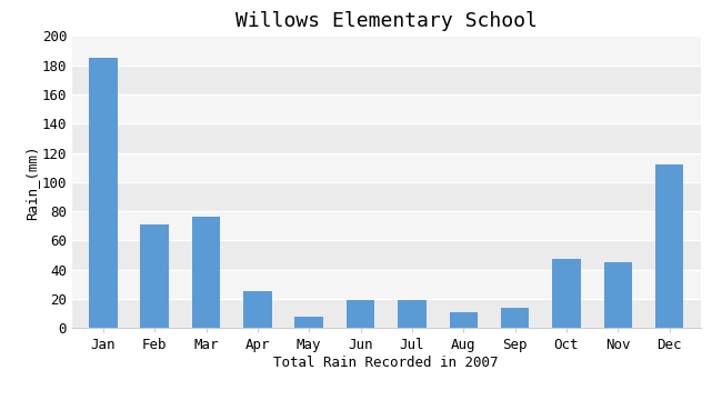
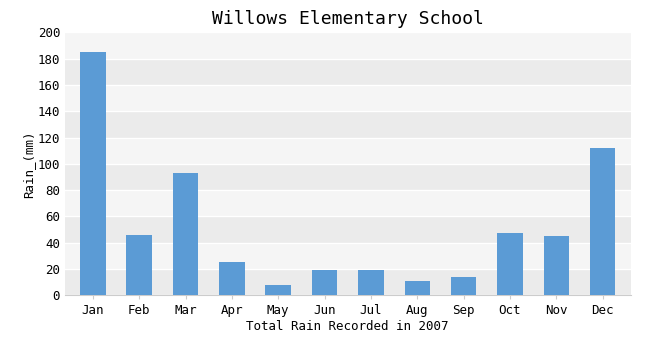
Feb: 71 -> 46
Mar: 76 -> 93
